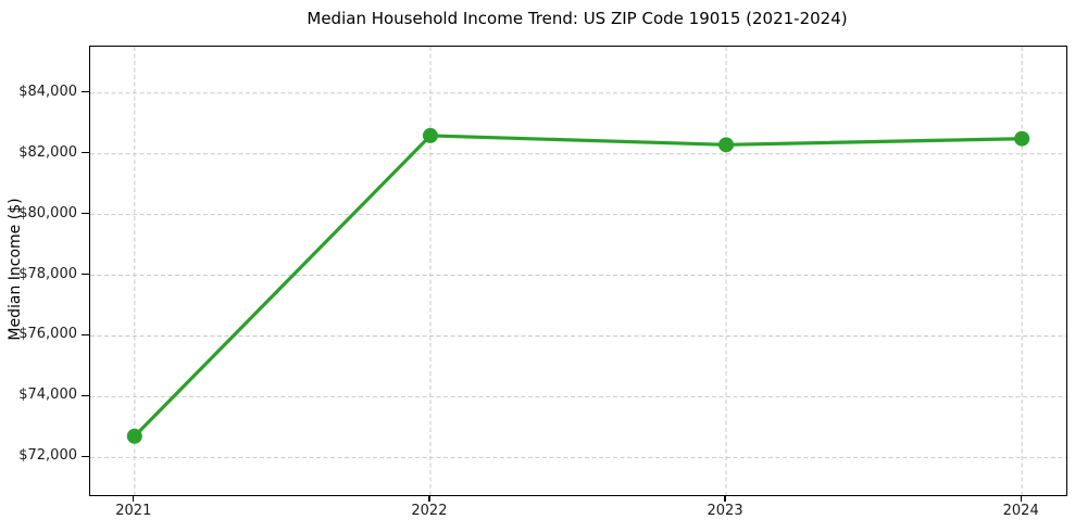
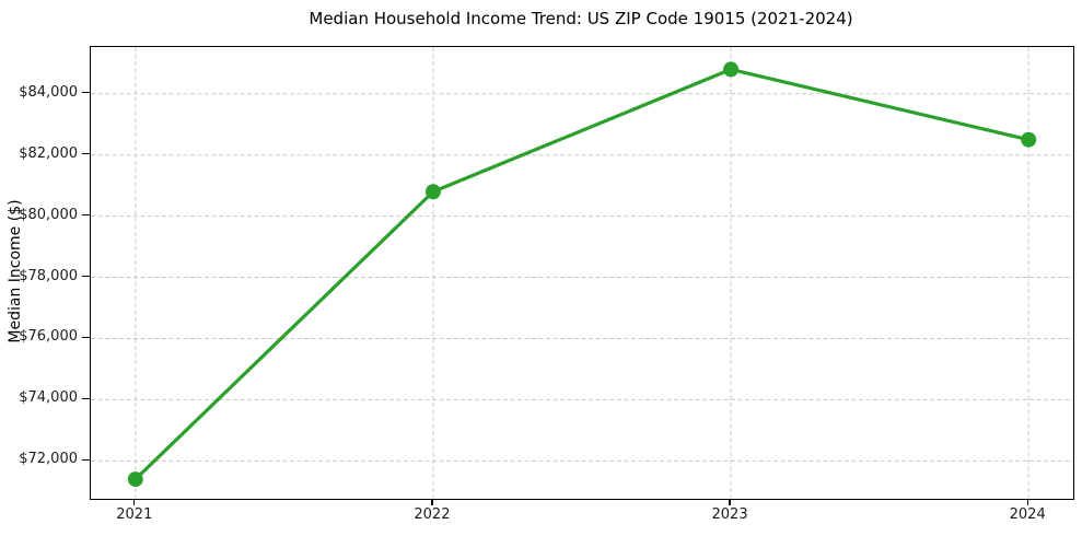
2021: $72700 -> $71400
2022: $82600 -> $80800
2023: $82300 -> $84800
